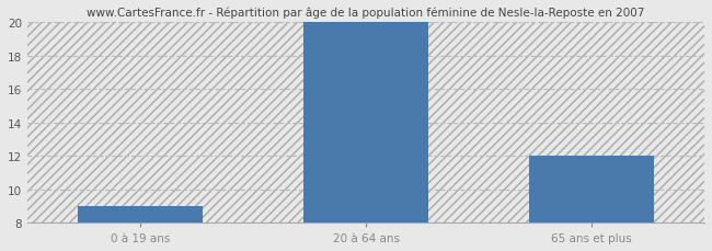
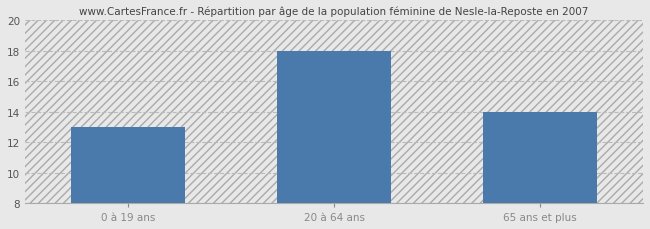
0 à 19 ans: 9 -> 13
20 à 64 ans: 20 -> 18
65 ans et plus: 12 -> 14
